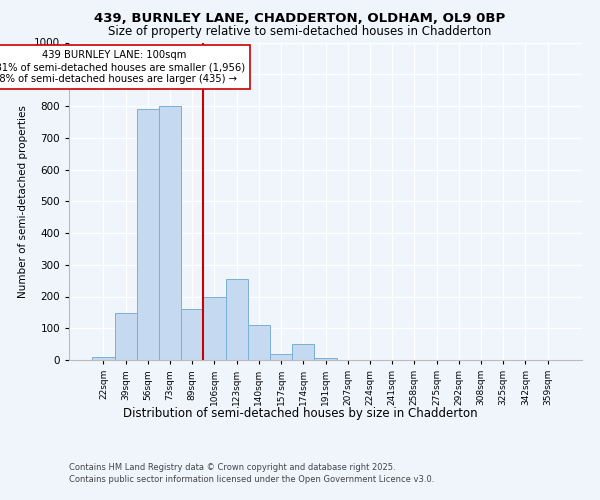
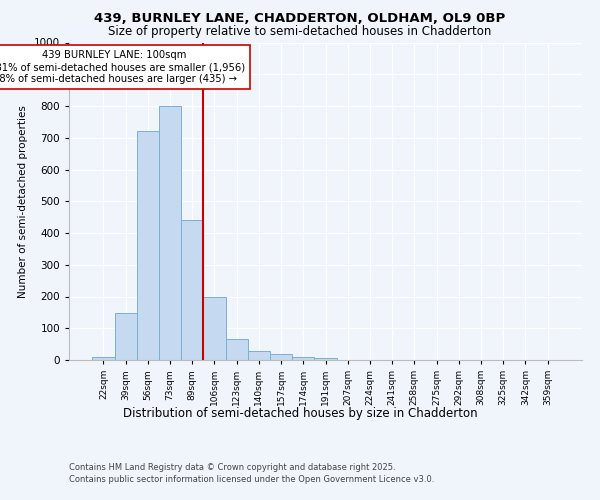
56sqm: 790 -> 720
89sqm: 160 -> 440
123sqm: 255 -> 65
140sqm: 110 -> 28
174sqm: 50 -> 10
